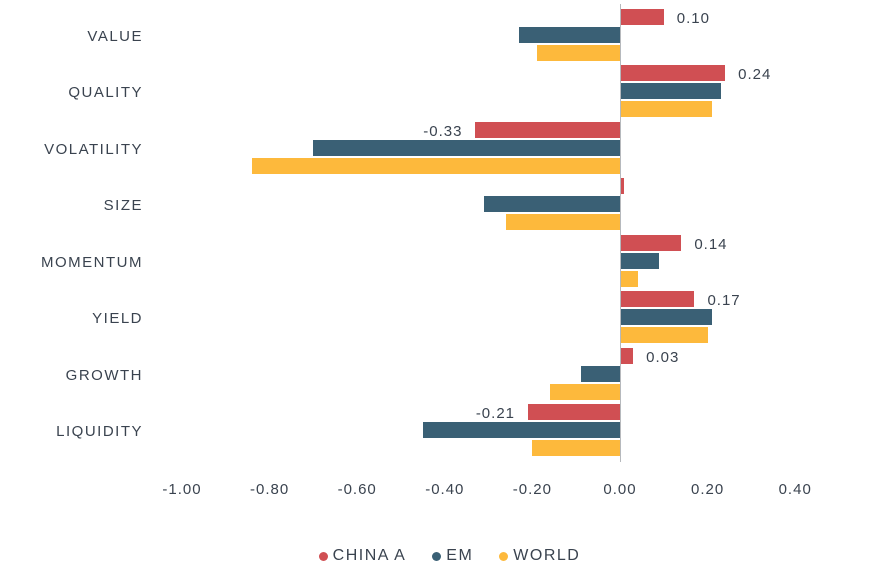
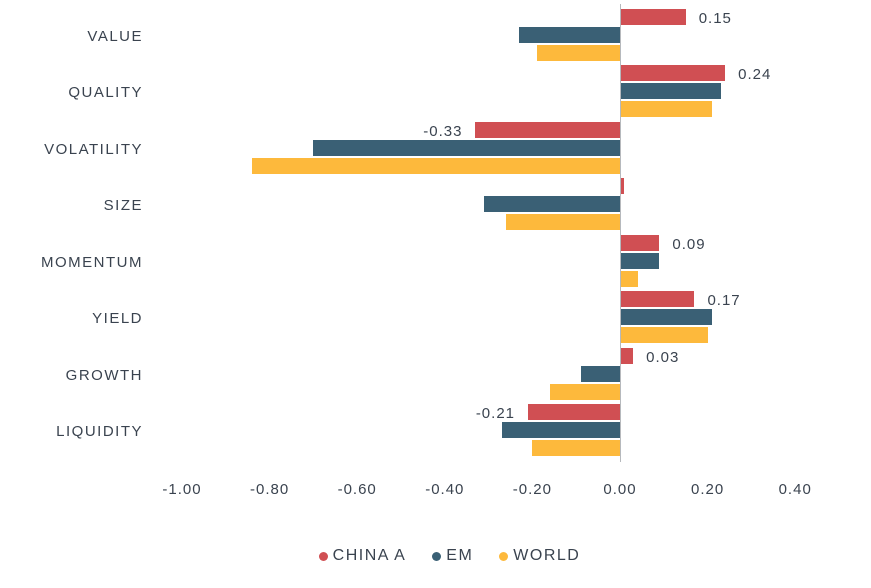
CHINA A/VALUE: 0.10 -> 0.15
CHINA A/MOMENTUM: 0.14 -> 0.09
EM/LIQUIDITY: -0.45 -> -0.27
